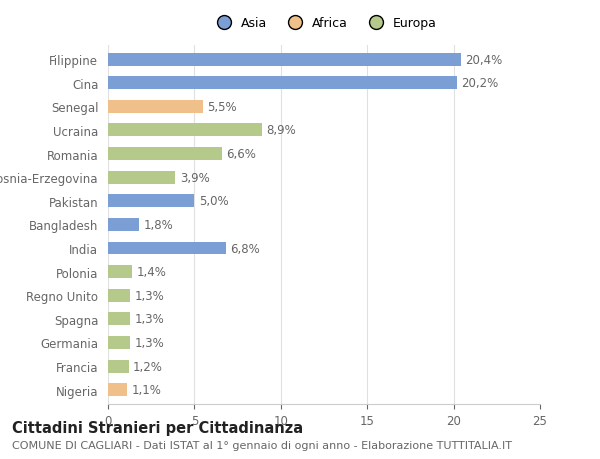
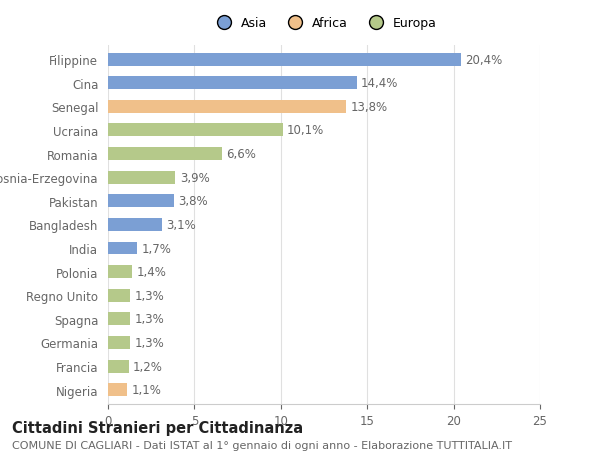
Cina: 20,2% -> 14,4%
Senegal: 5,5% -> 13,8%
Ucraina: 8,9% -> 10,1%
Pakistan: 5,0% -> 3,8%
Bangladesh: 1,8% -> 3,1%
India: 6,8% -> 1,7%
